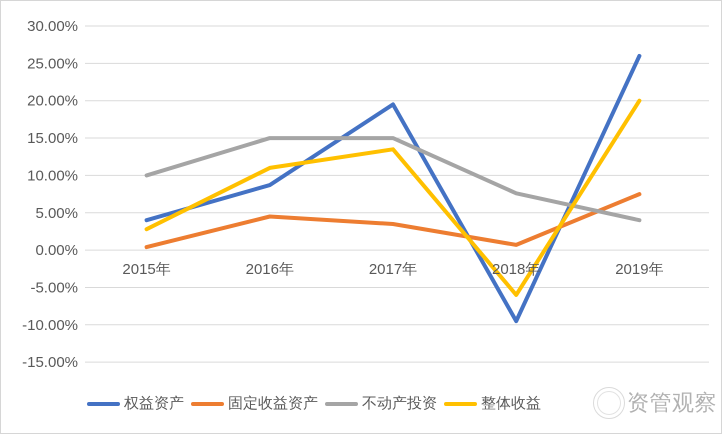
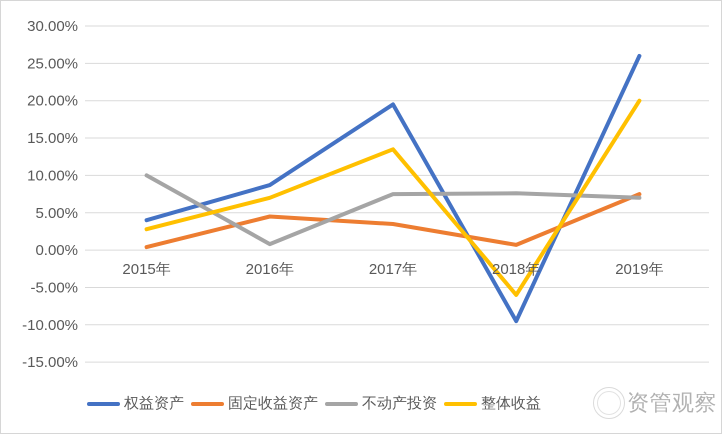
不动产投资/2016年: 15% -> 1%
整体收益/2016年: 11% -> 7%
不动产投资/2017年: 15% -> 8%
不动产投资/2019年: 4% -> 7%
